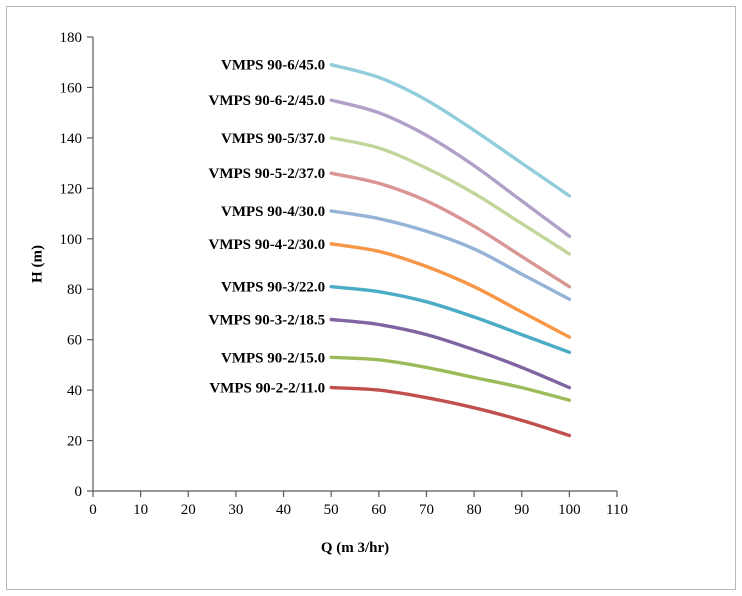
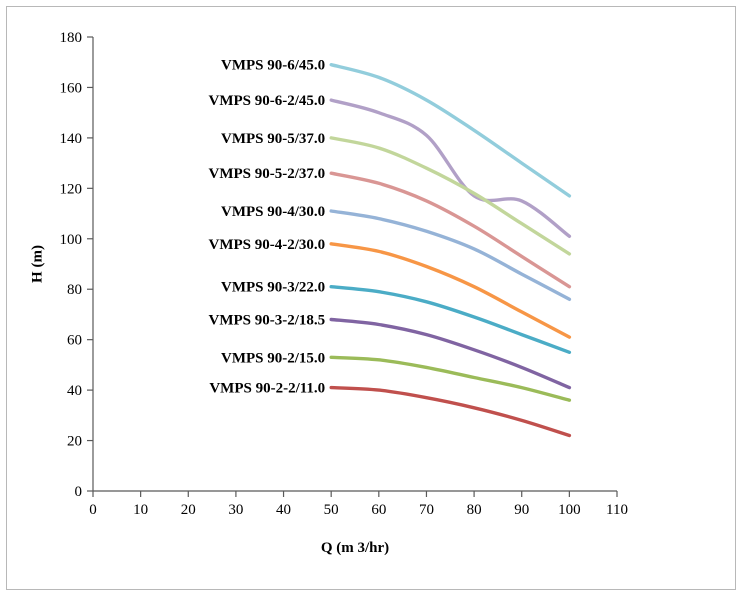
VMPS 90-6-2/45.0/80: 129 -> 117
